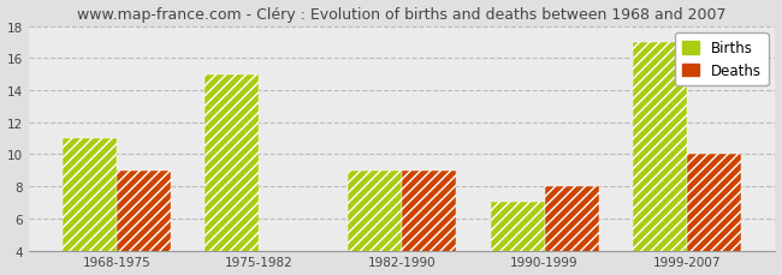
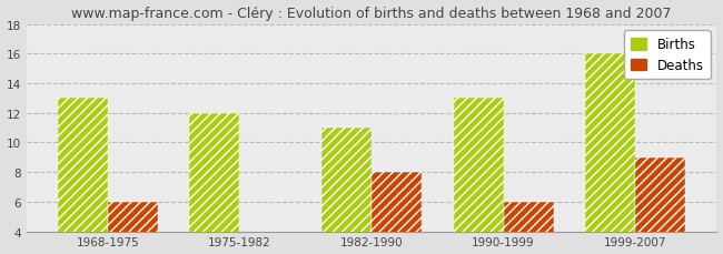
Births/1968-1975: 11 -> 13
Deaths/1968-1975: 9.0 -> 6.0
Births/1975-1982: 15 -> 12
Births/1982-1990: 9 -> 11
Deaths/1982-1990: 9.0 -> 8.0
Births/1990-1999: 7 -> 13
Deaths/1990-1999: 8.0 -> 6.0
Births/1999-2007: 17 -> 16
Deaths/1999-2007: 10.0 -> 9.0
